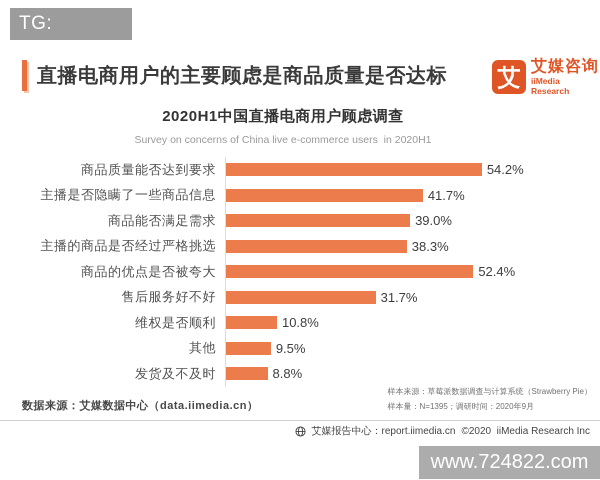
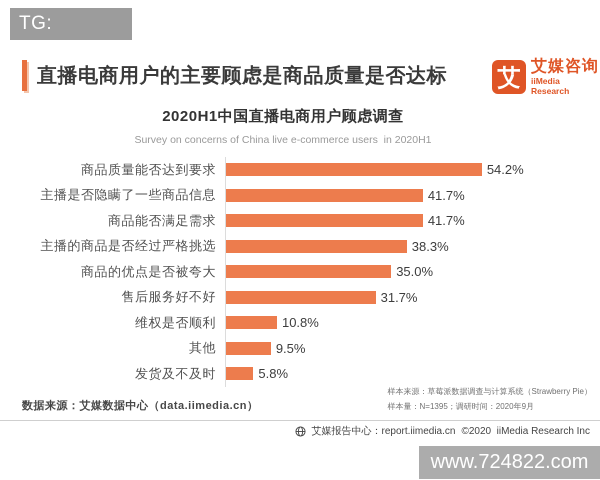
商品能否满足需求: 39.0% -> 41.7%
商品的优点是否被夸大: 52.4% -> 35.0%
发货及不及时: 8.8% -> 5.8%
